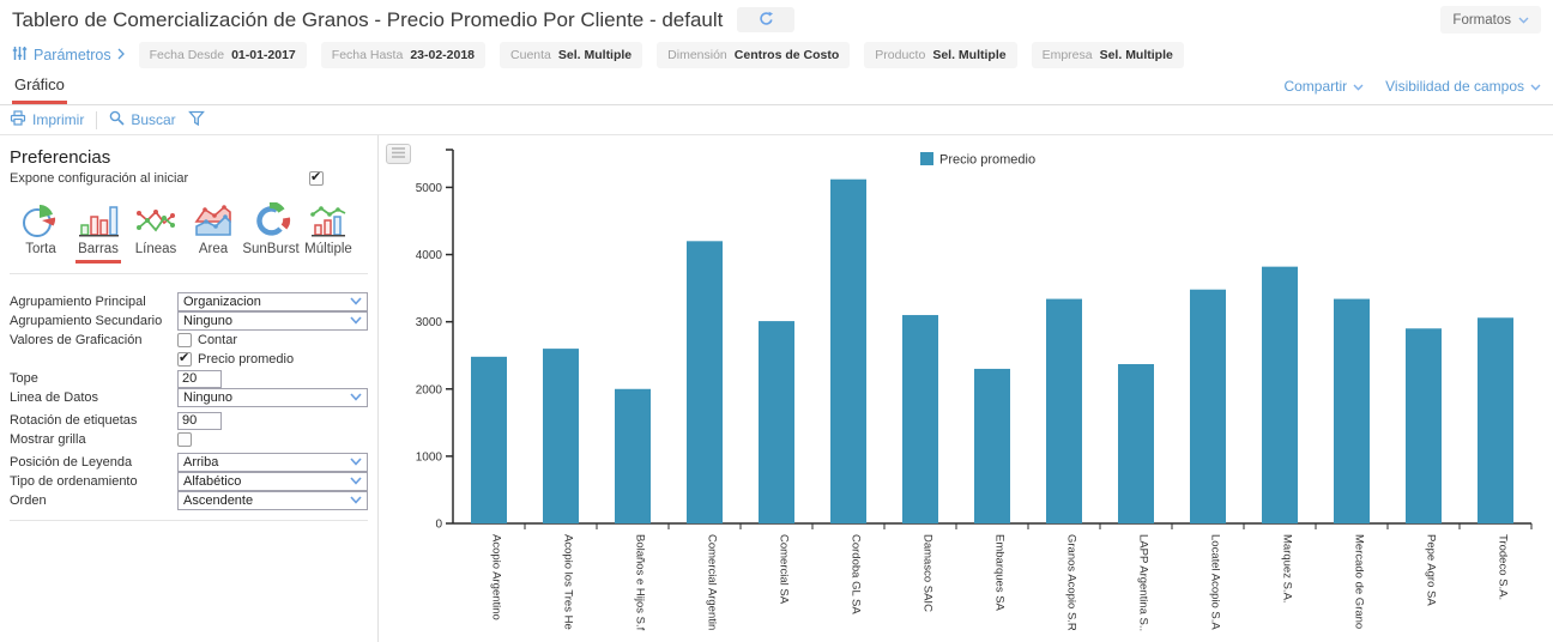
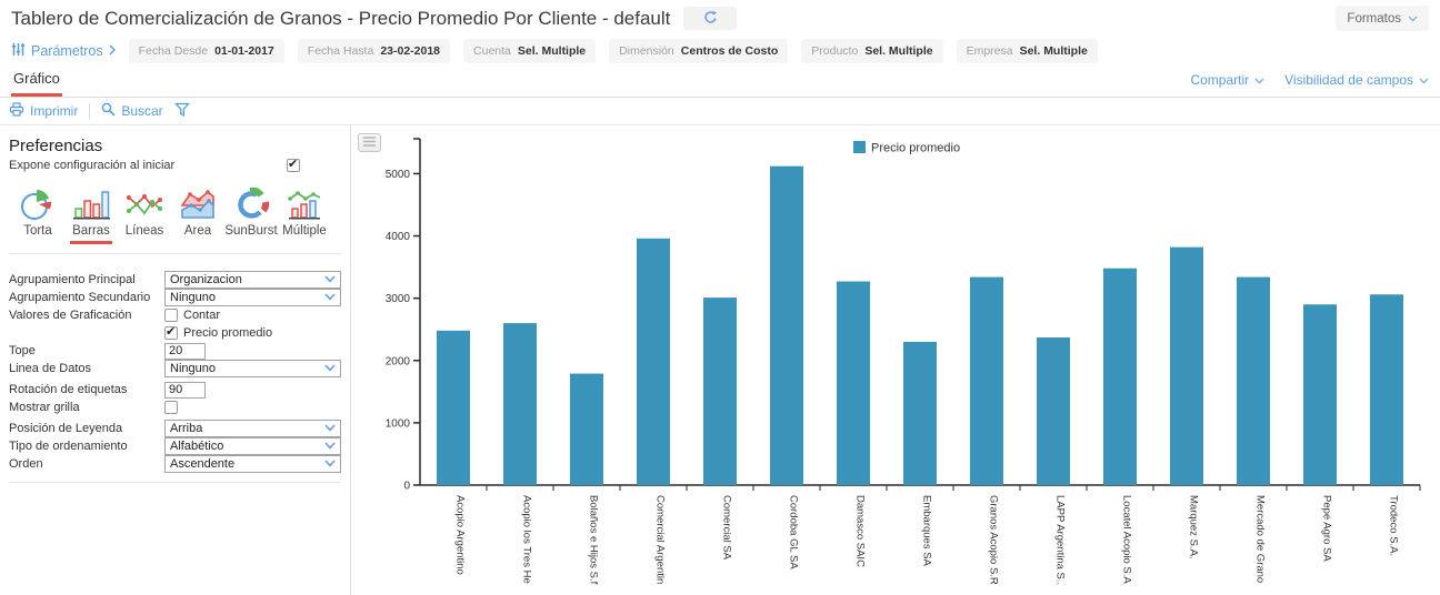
Bolaños e Hijos S.f: 2000 -> 1800
Comercial Argentin: 4200 -> 4000
Damasco SAIC: 3100 -> 3300
